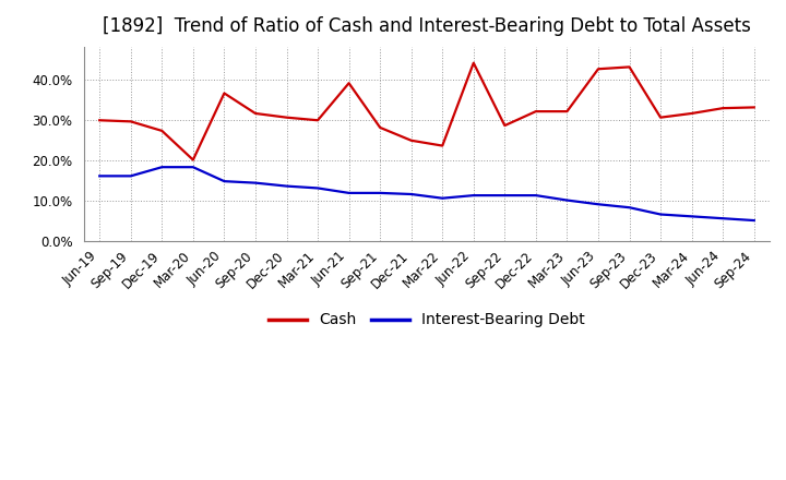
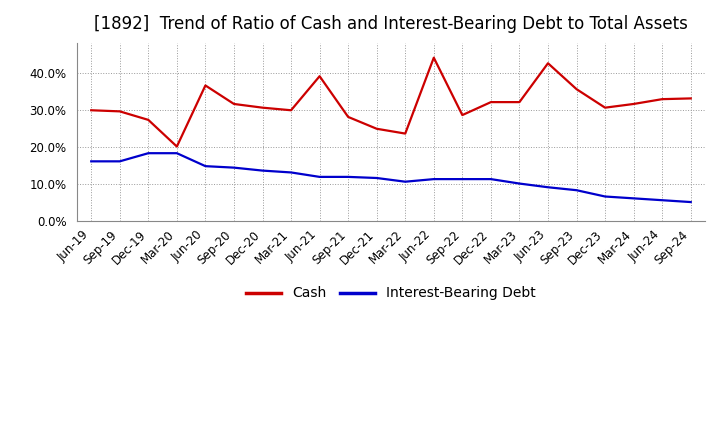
Cash/Sep-23: 43.0% -> 35.5%
